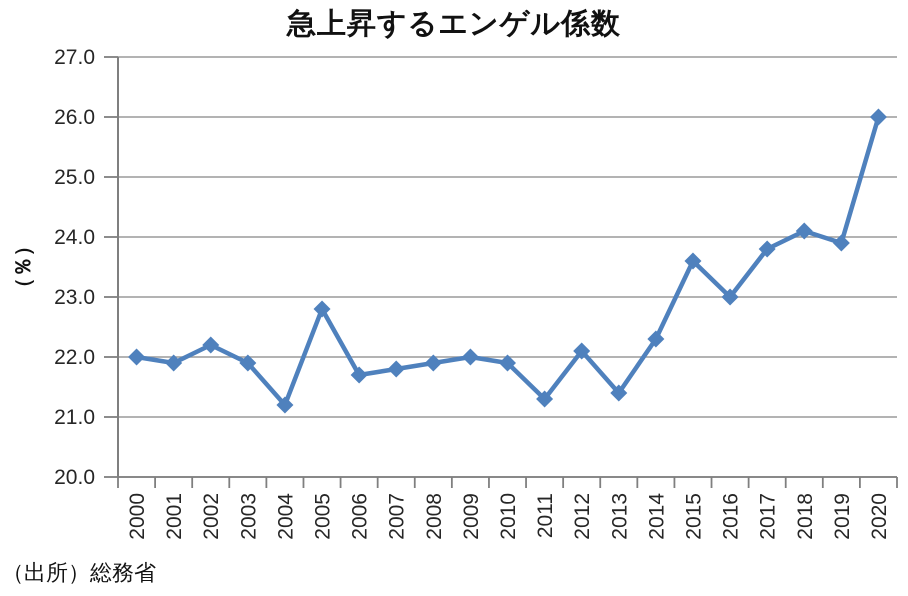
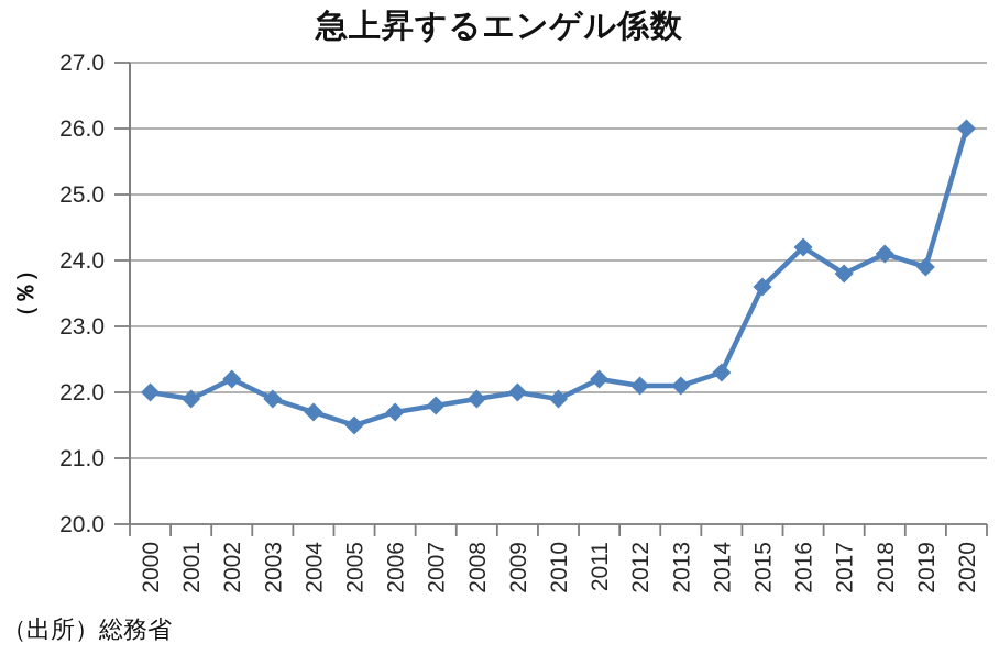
2004: 21.2 -> 21.7
2005: 22.8 -> 21.5
2011: 21.3 -> 22.2
2013: 21.4 -> 22.1
2016: 23.0 -> 24.2
